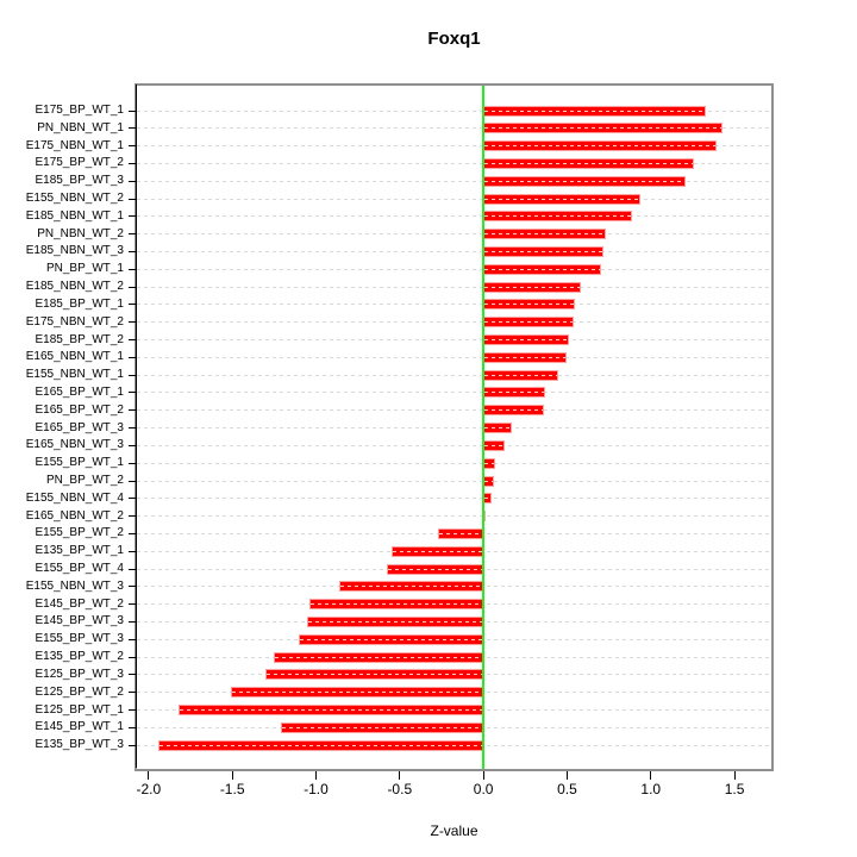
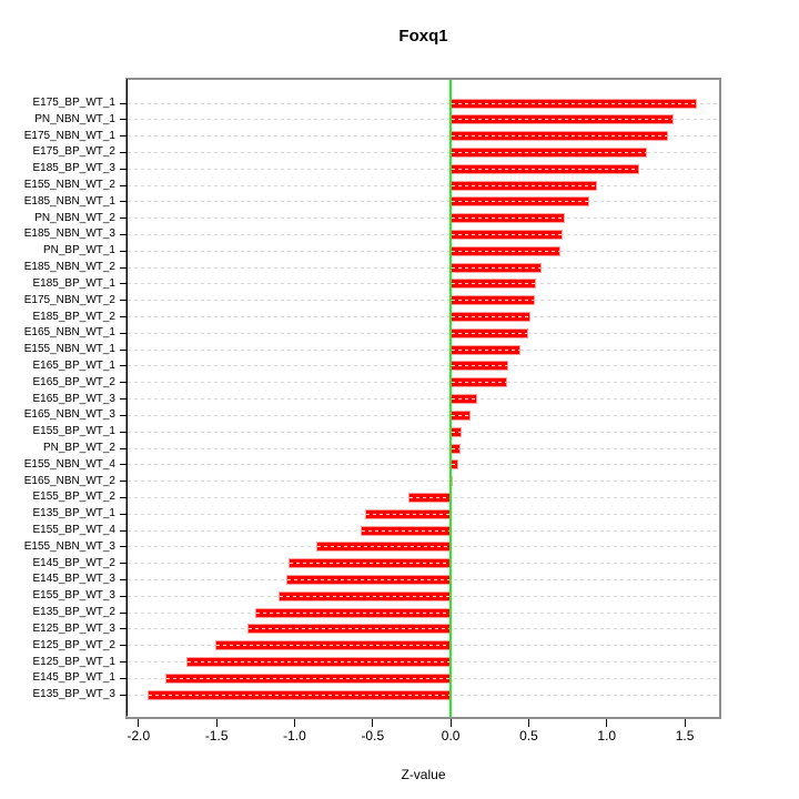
E175_BP_WT_1: 1.33 -> 1.58
E125_BP_WT_1: -1.82 -> -1.69
E145_BP_WT_1: -1.21 -> -1.83
